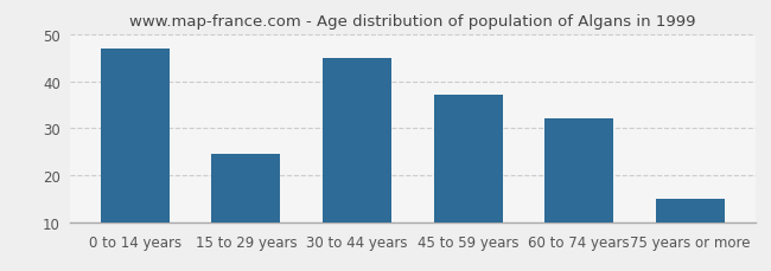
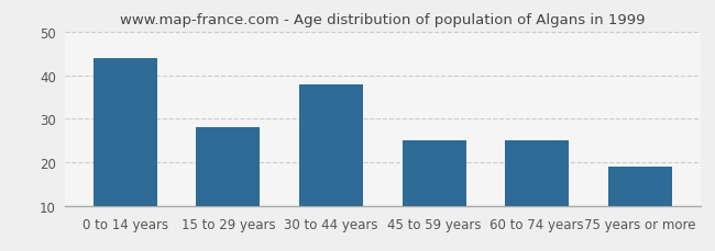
0 to 14 years: 47.0 -> 44.0
15 to 29 years: 24.5 -> 28.0
30 to 44 years: 45.0 -> 38.0
45 to 59 years: 37.0 -> 25.0
60 to 74 years: 32.0 -> 25.0
75 years or more: 15.0 -> 19.0
